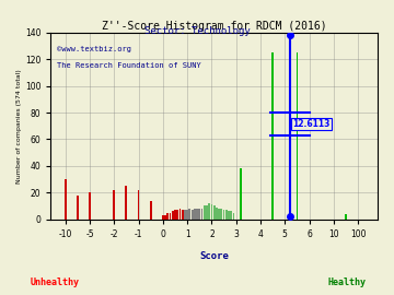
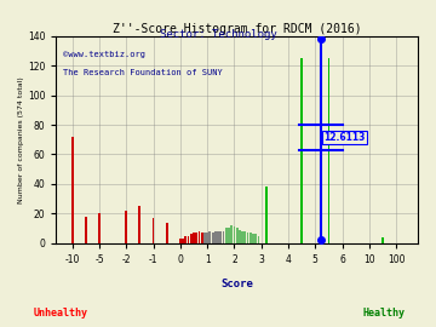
-10: 30 -> 72
-1: 22 -> 17
